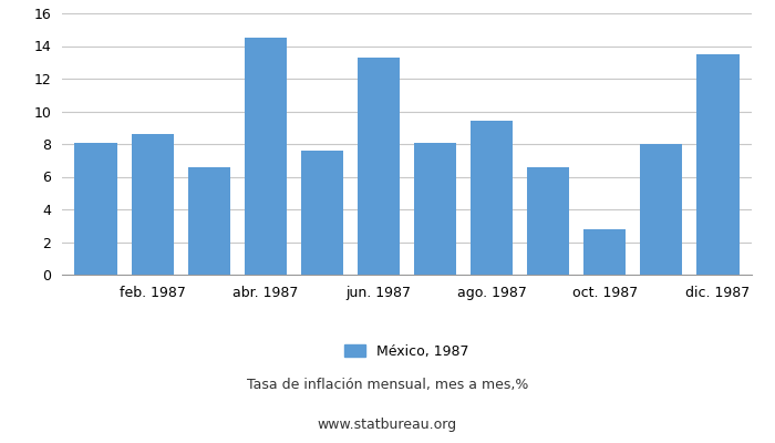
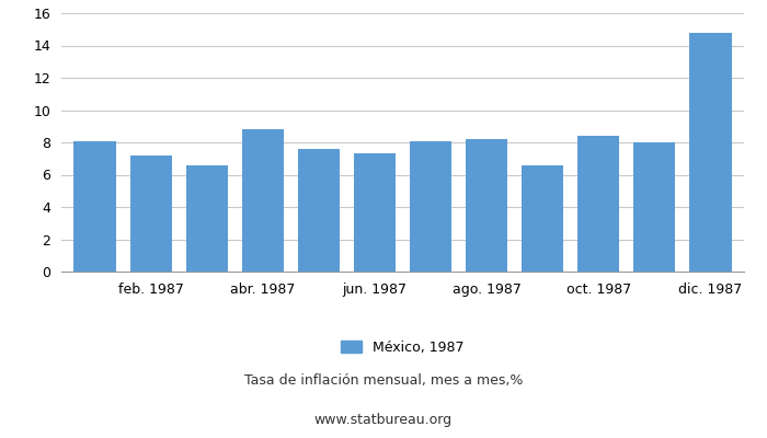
feb. 1987: 8.6 -> 7.2
abr. 1987: 14.5 -> 8.8
jun. 1987: 13.3 -> 7.3
ago. 1987: 9.4 -> 8.2
oct. 1987: 2.8 -> 8.4
dic. 1987: 13.5 -> 14.8
